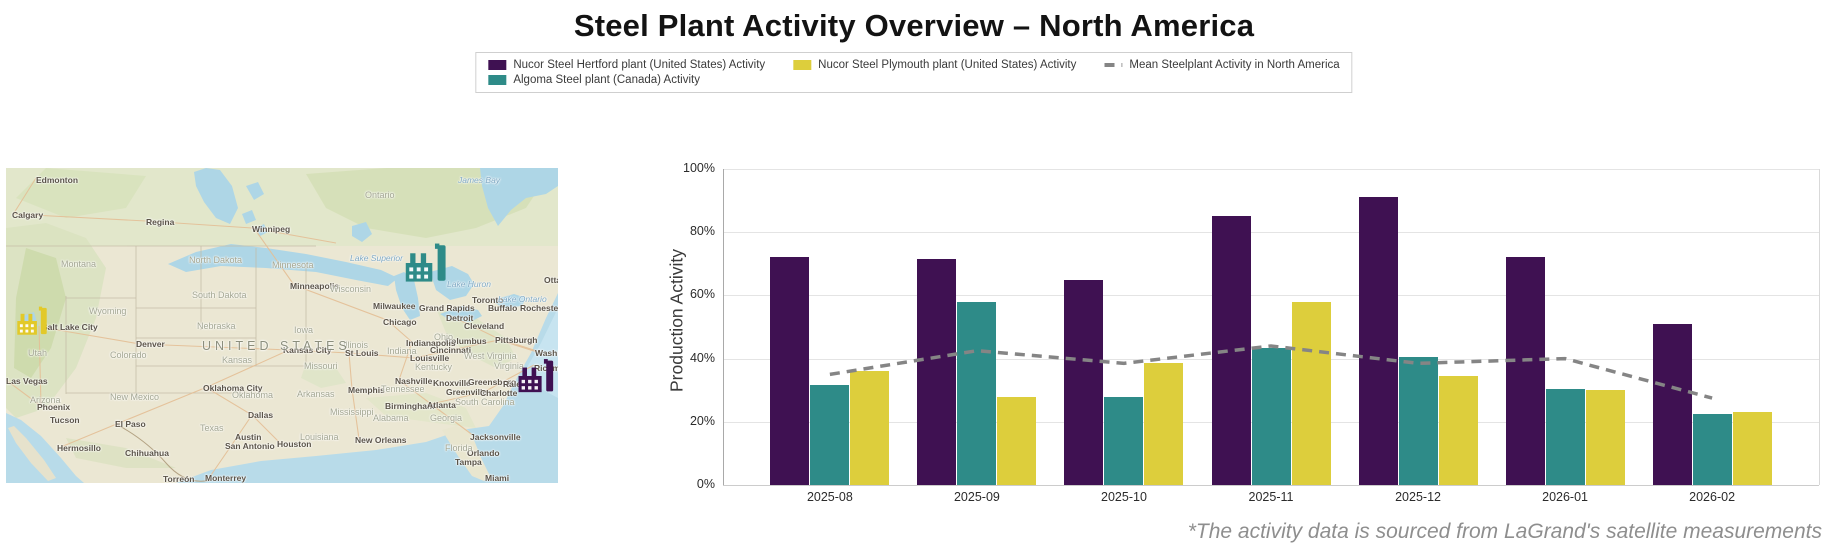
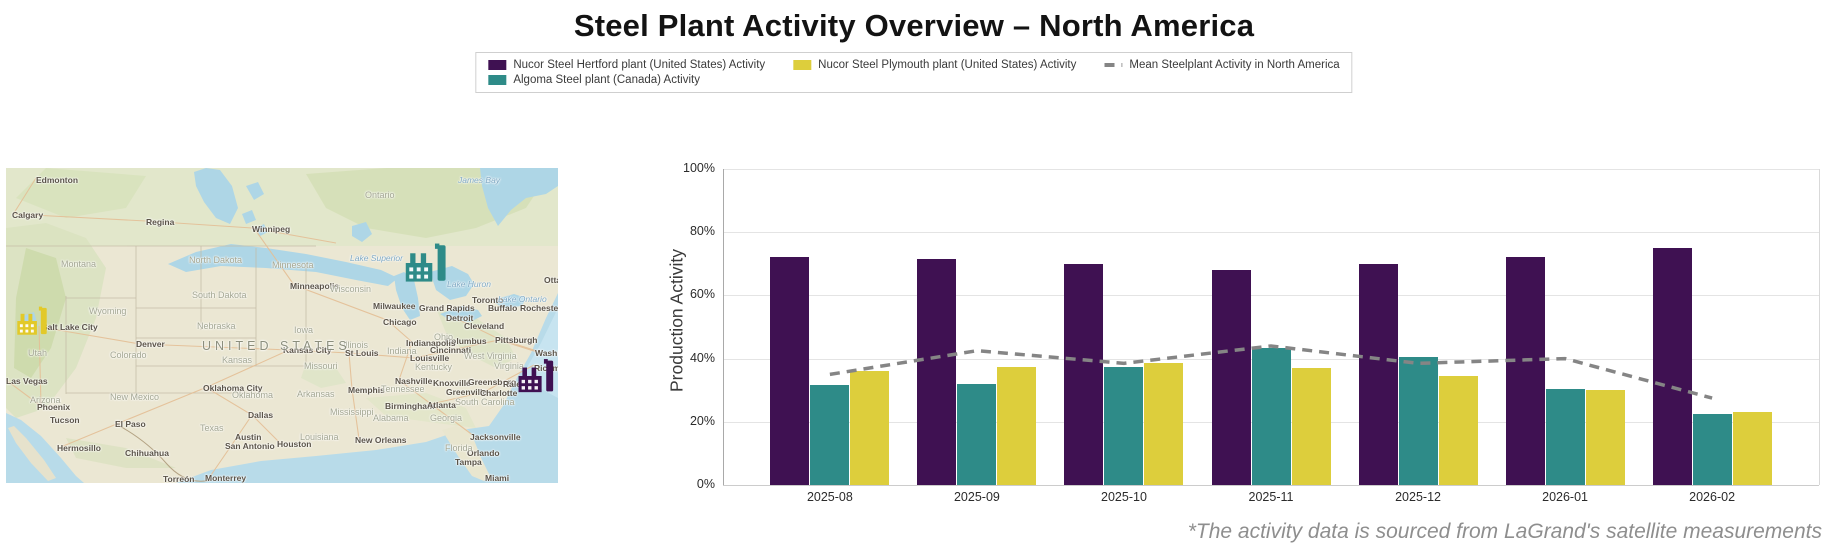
Algoma Steel plant (Canada) Activity/2025-09: 58% -> 32%
Nucor Steel Plymouth plant (United States) Activity/2025-09: 28% -> 38%
Nucor Steel Hertford plant (United States) Activity/2025-10: 65% -> 70%
Algoma Steel plant (Canada) Activity/2025-10: 28% -> 38%
Nucor Steel Hertford plant (United States) Activity/2025-11: 85% -> 68%
Nucor Steel Plymouth plant (United States) Activity/2025-11: 58% -> 37%
Nucor Steel Hertford plant (United States) Activity/2025-12: 91% -> 70%
Nucor Steel Hertford plant (United States) Activity/2026-02: 51% -> 75%
